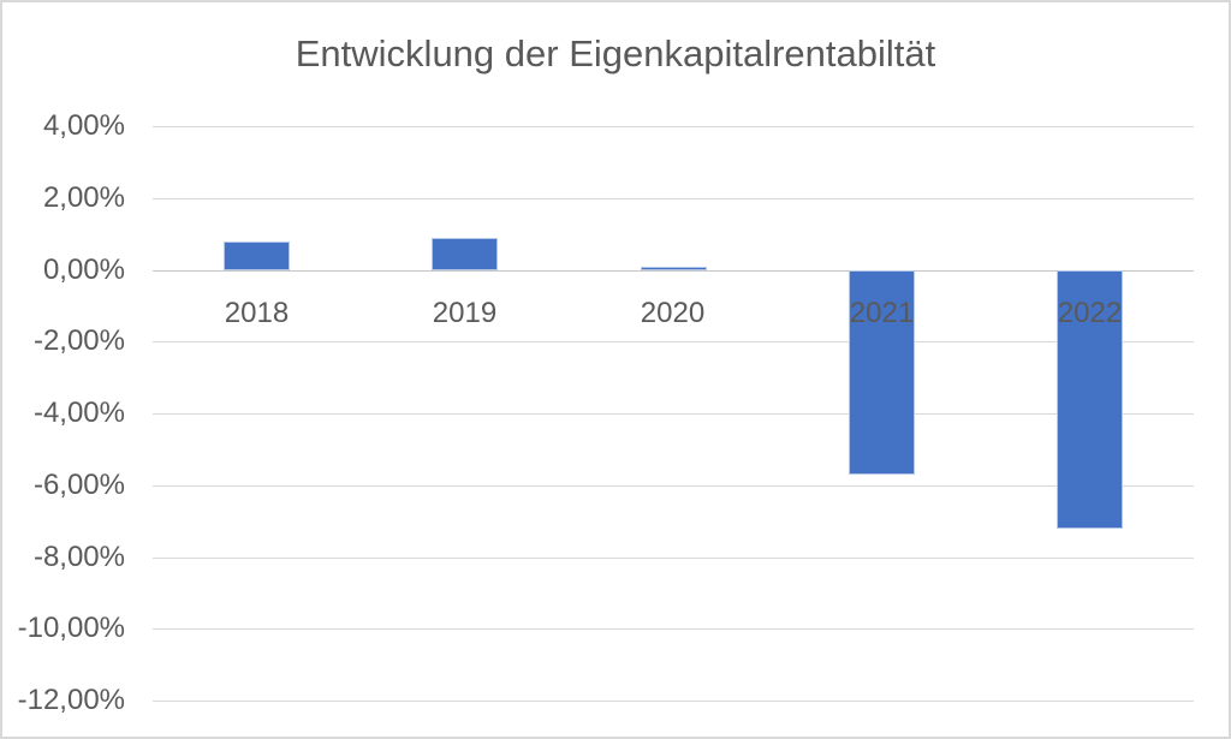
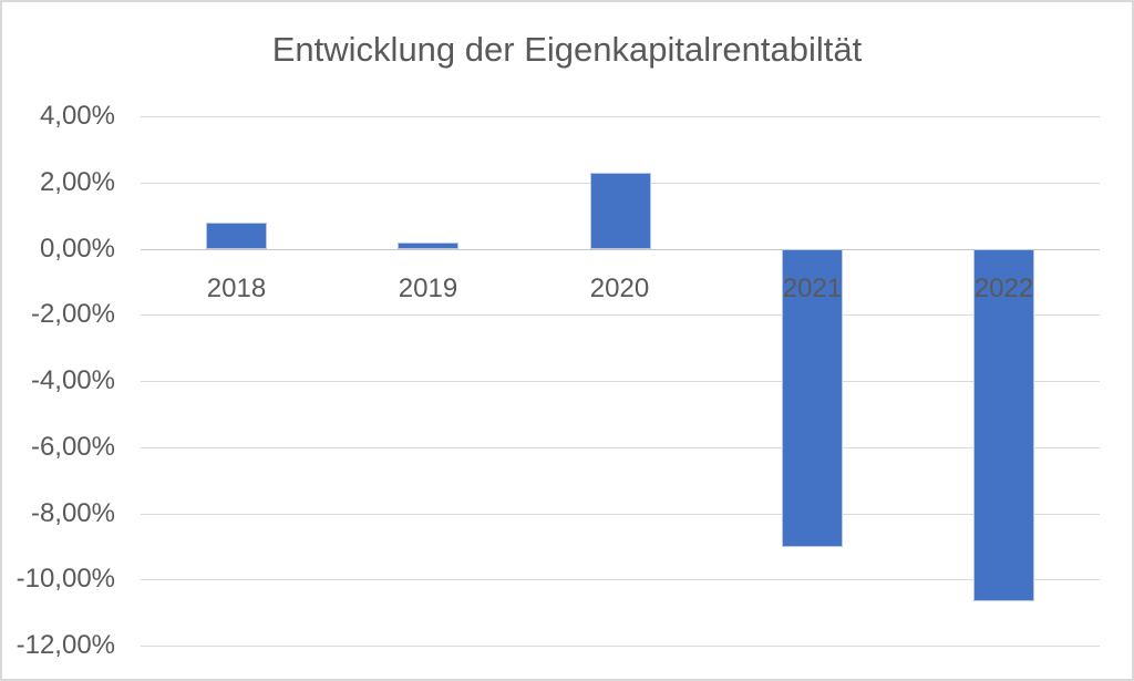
2019: 0,9% -> 0,2%
2020: 0,1% -> 2,3%
2021: -5,7% -> -9,0%
2022: -7,2% -> -10,7%
